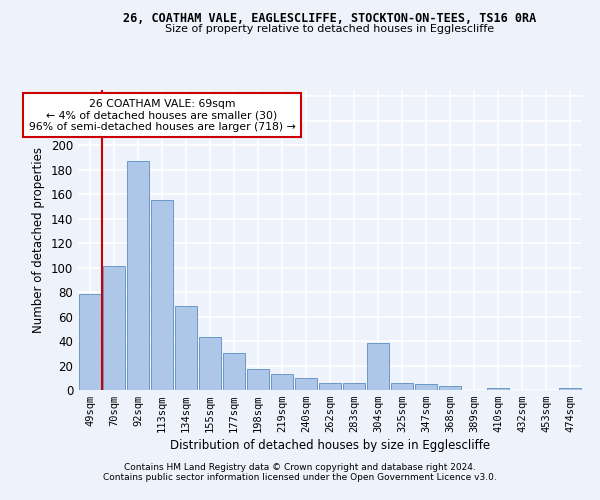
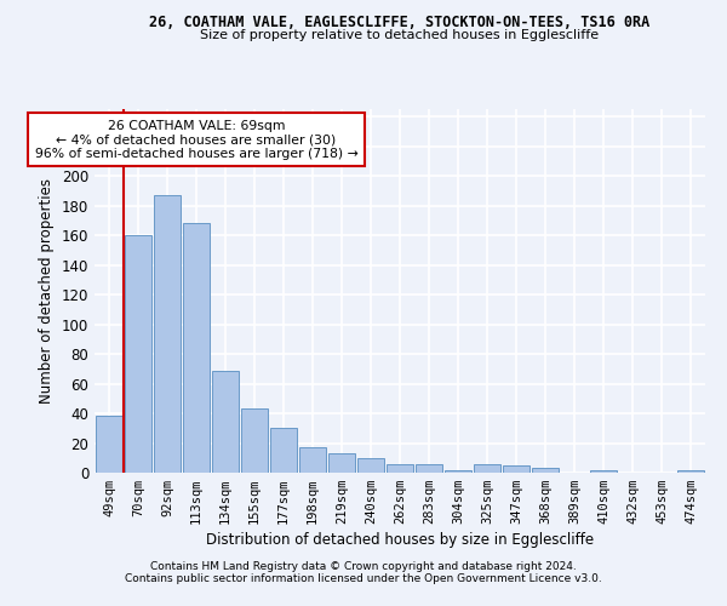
49sqm: 78 -> 38
70sqm: 101 -> 160
113sqm: 155 -> 168
304sqm: 38 -> 2
